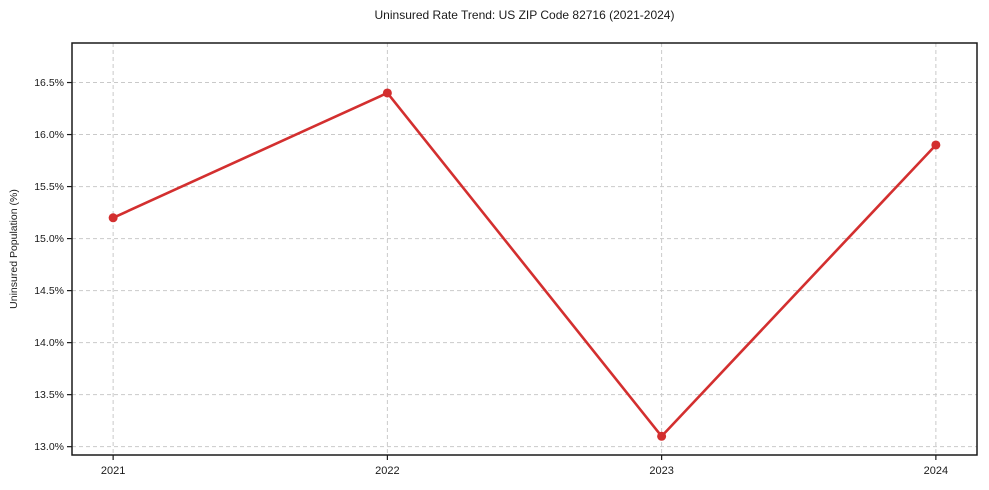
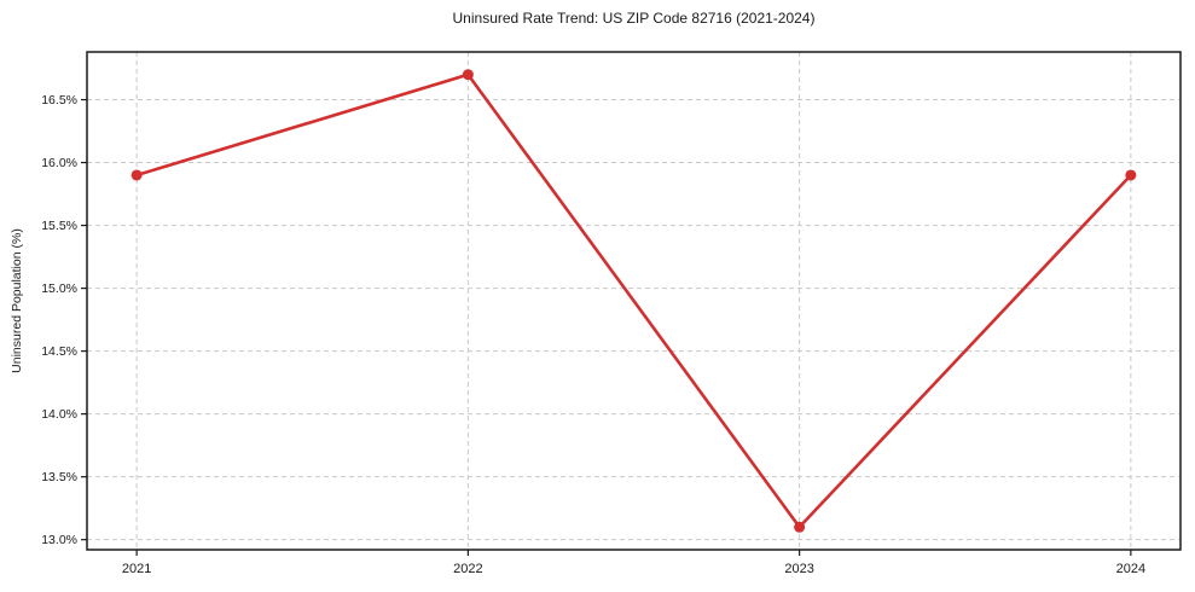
2021: 15.2% -> 15.9%
2022: 16.4% -> 16.7%
